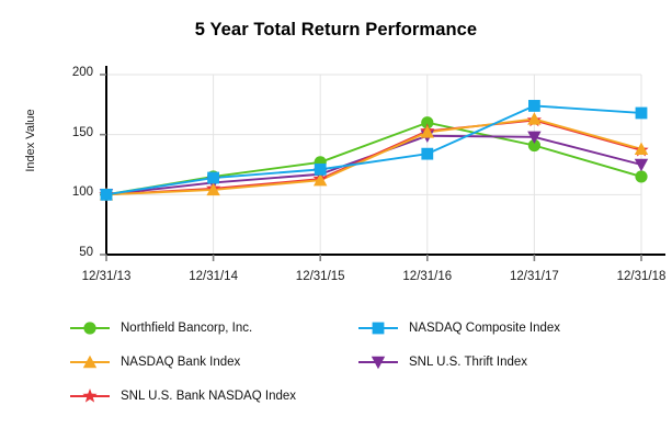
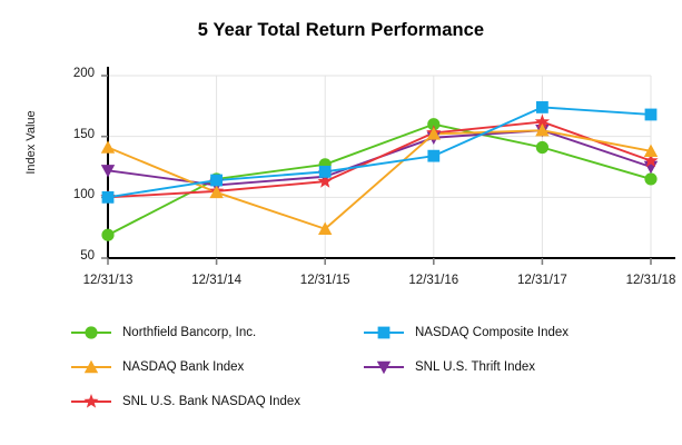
Northfield Bancorp, Inc./12/31/13: 100 -> 69
NASDAQ Bank Index/12/31/13: 100 -> 141
SNL U.S. Thrift Index/12/31/13: 100 -> 122
NASDAQ Bank Index/12/31/15: 112 -> 74
NASDAQ Bank Index/12/31/17: 163 -> 155
SNL U.S. Thrift Index/12/31/17: 148 -> 155
SNL U.S. Bank NASDAQ Index/12/31/18: 137 -> 130
